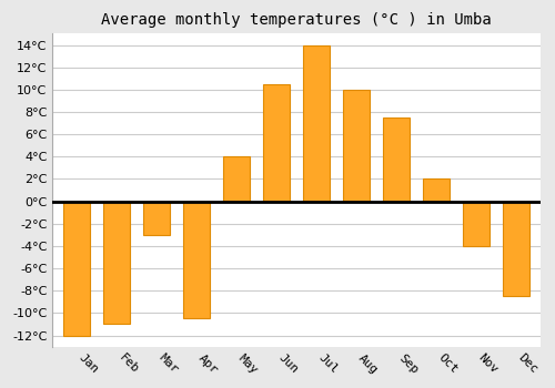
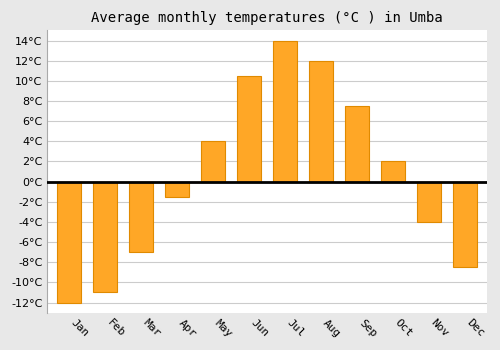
Mar: -3.0°C -> -7.0°C
Apr: -10.5°C -> -1.5°C
Aug: 10.0°C -> 12.0°C
